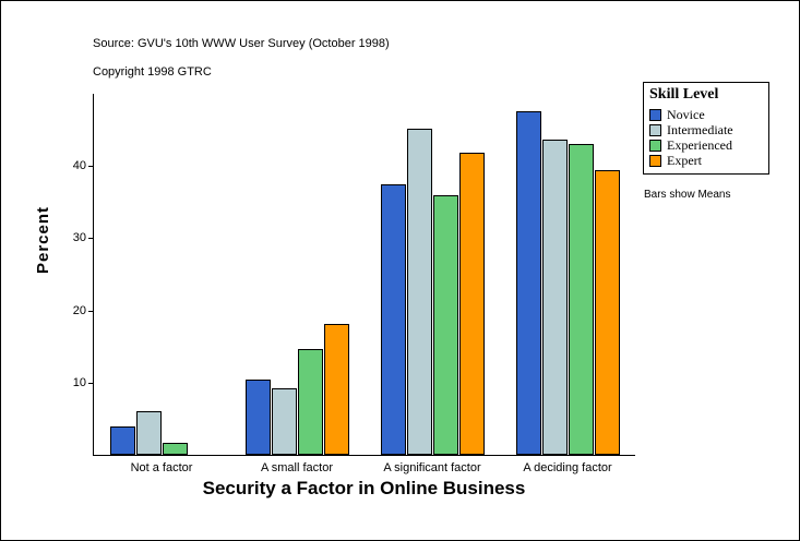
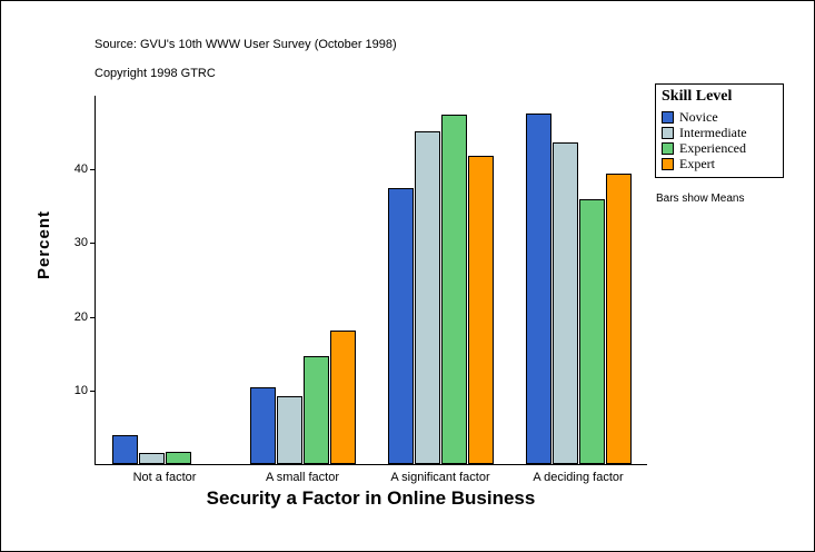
Intermediate/Not a factor: 6 -> 2
Experienced/A significant factor: 36 -> 47
Experienced/A deciding factor: 43 -> 36
